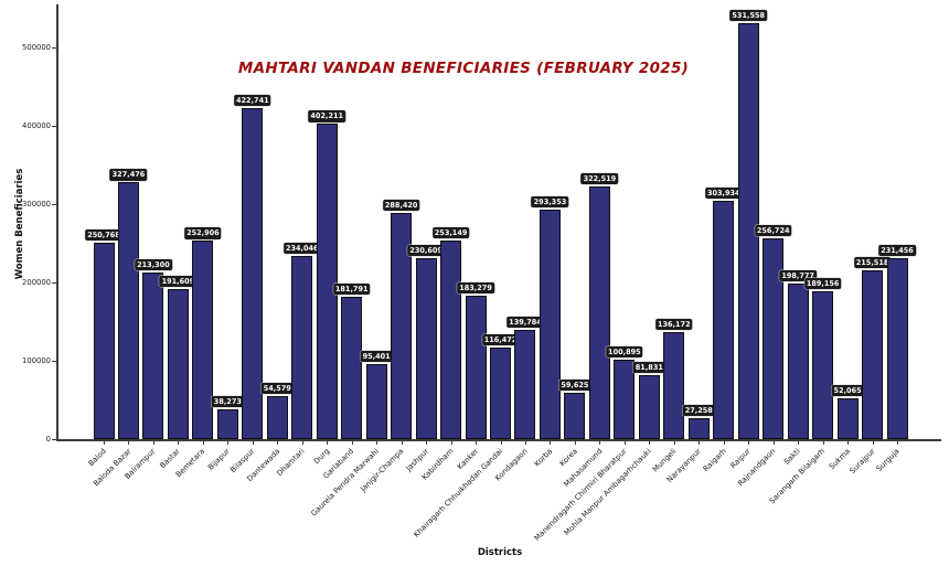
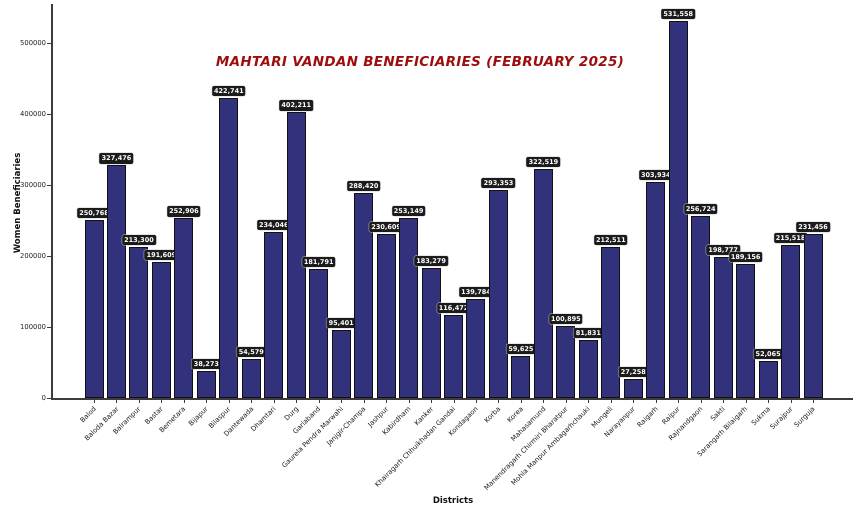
Mungeli: 136,172 -> 212,511
